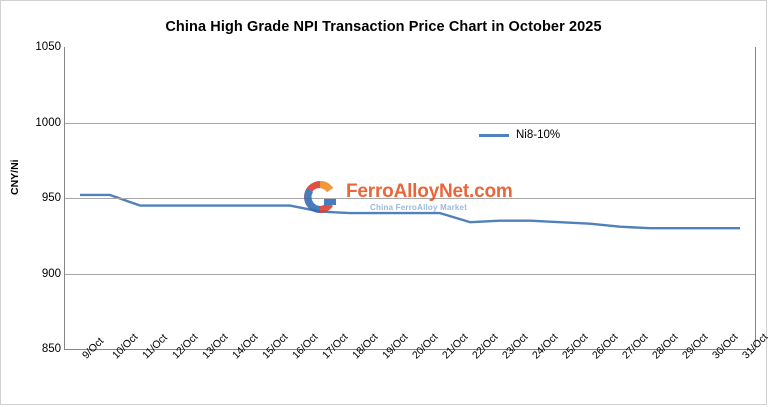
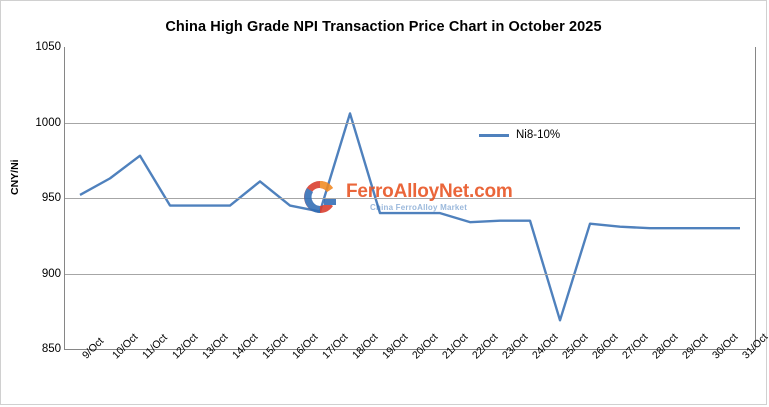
10/Oct: 952 -> 963
11/Oct: 945 -> 978
15/Oct: 945 -> 961
18/Oct: 940 -> 1006
25/Oct: 934 -> 869
